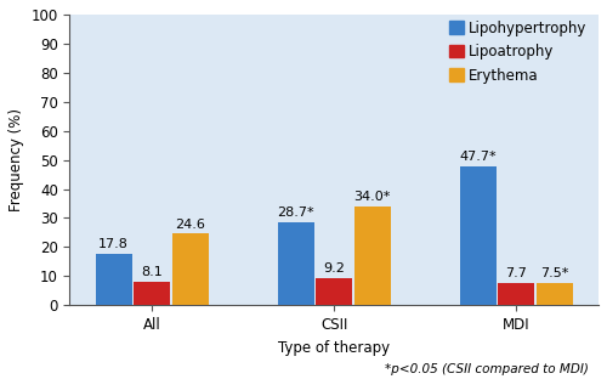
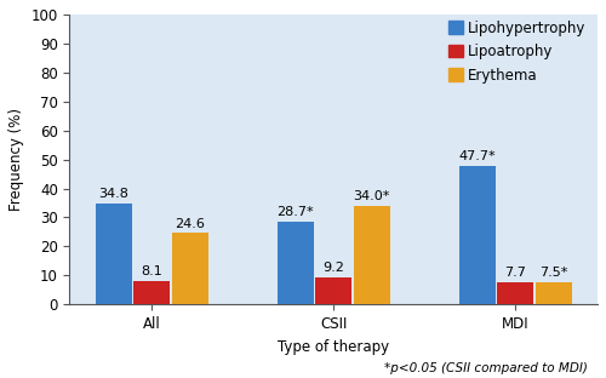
Lipohypertrophy/All: 17.8 -> 34.8
